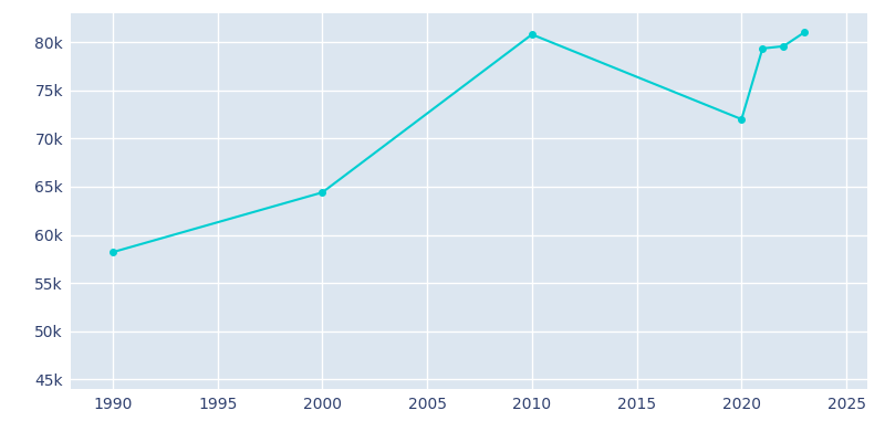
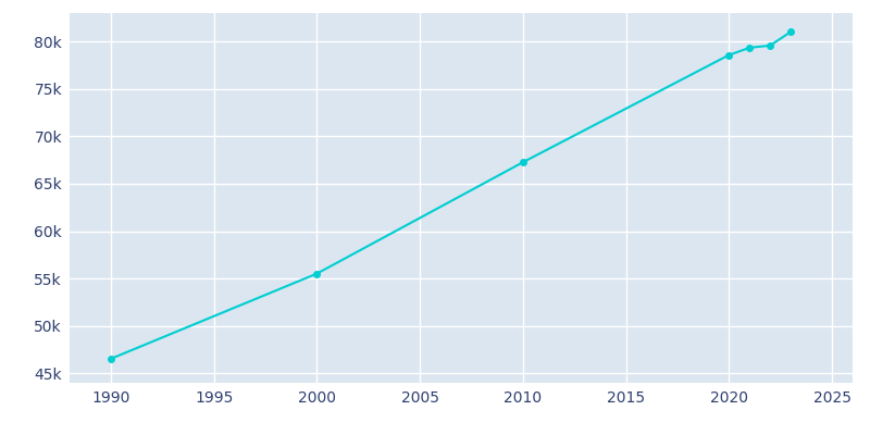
1990: 58.2k -> 46.5k
2000: 64.4k -> 55.5k
2010: 80.8k -> 67.3k
2020: 72.0k -> 78.6k
